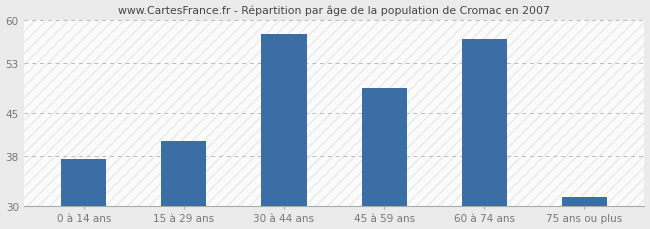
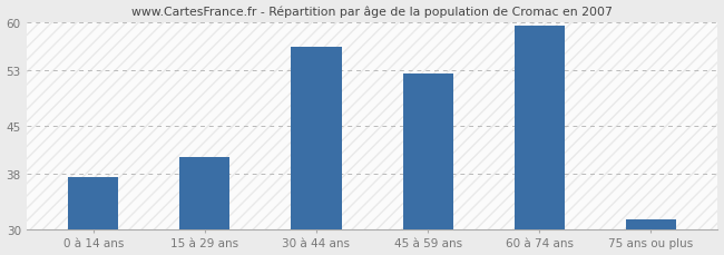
30 à 44 ans: 57.8 -> 56.5
45 à 59 ans: 49.0 -> 52.5
60 à 74 ans: 57.0 -> 59.5
